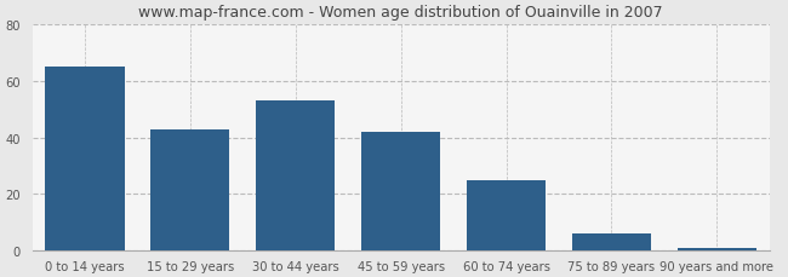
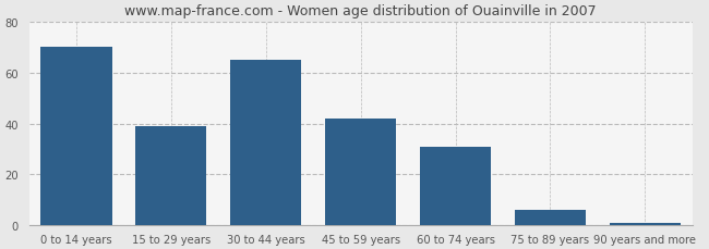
0 to 14 years: 65 -> 70
15 to 29 years: 43 -> 39
30 to 44 years: 53 -> 65
60 to 74 years: 25 -> 31
